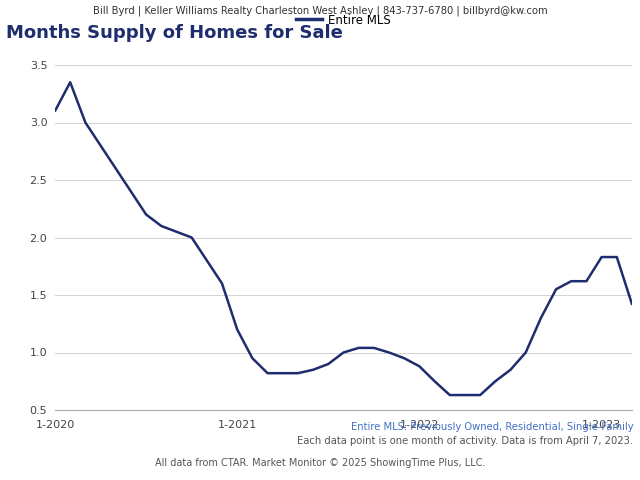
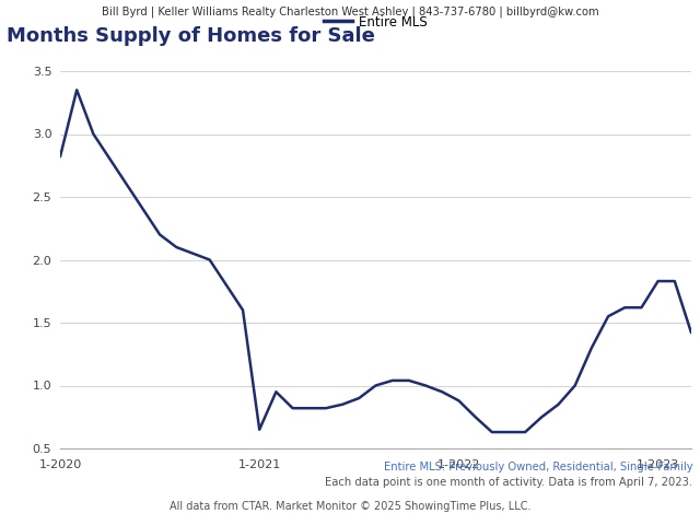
1-2020: 3.10 -> 2.82
1-2021: 1.20 -> 0.65
